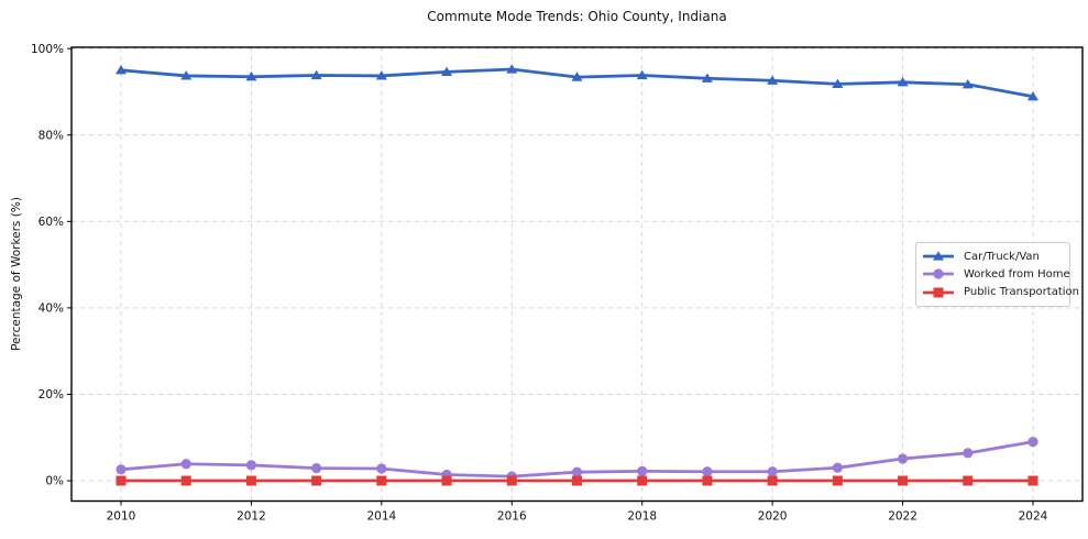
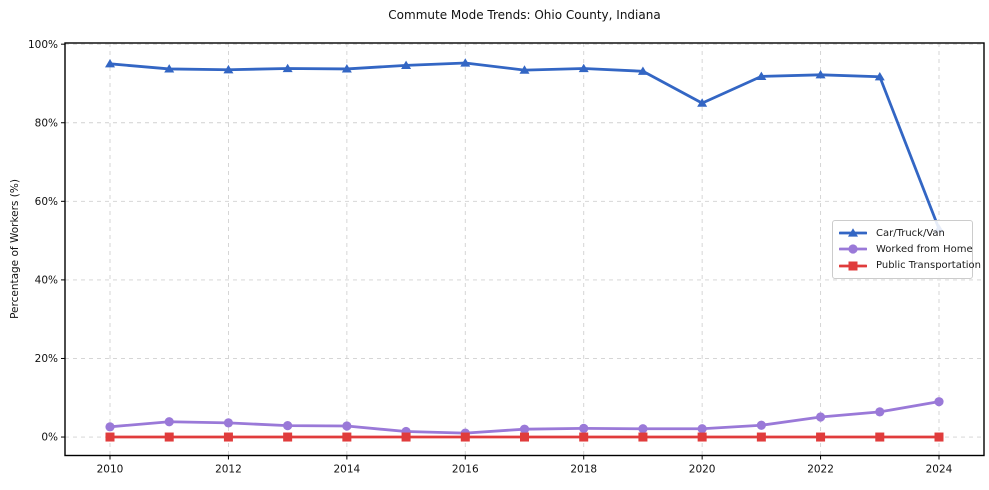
Car/Truck/Van/2020: 93% -> 85%
Car/Truck/Van/2024: 89% -> 53%
